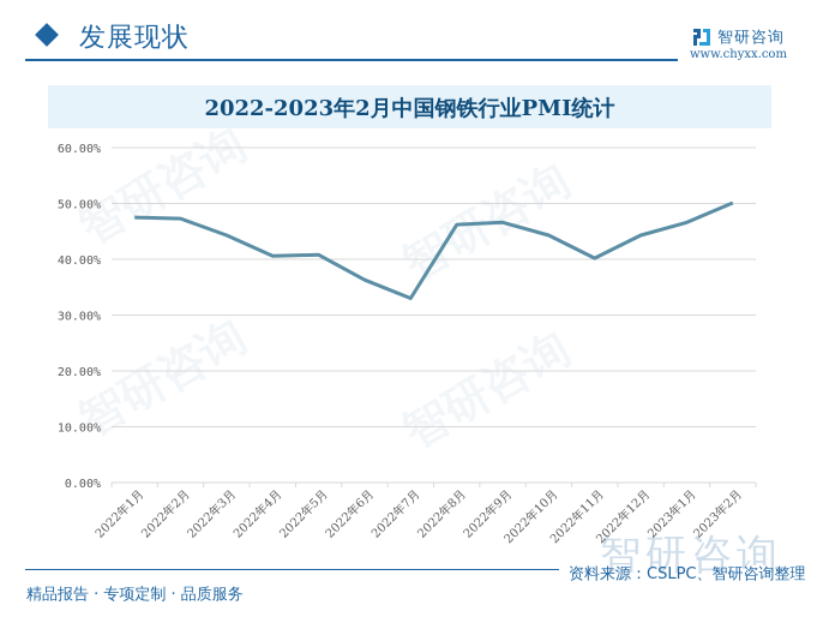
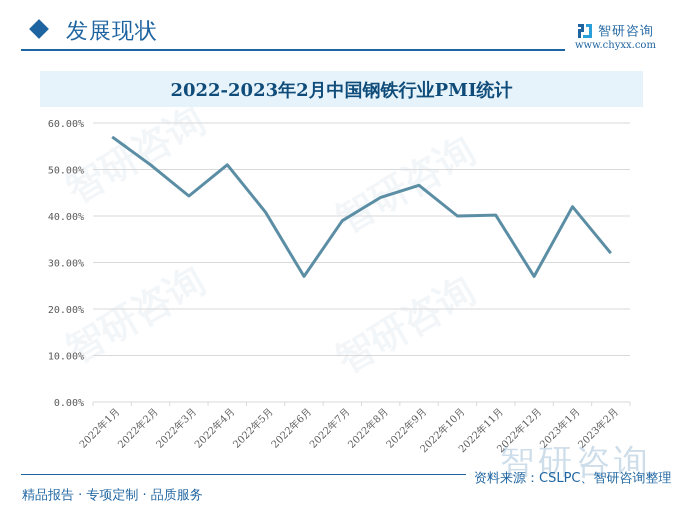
2022年1月: 48% -> 57%
2022年2月: 47% -> 51%
2022年4月: 41% -> 51%
2022年6月: 36% -> 27%
2022年7月: 33% -> 39%
2022年8月: 46% -> 44%
2022年10月: 44% -> 40%
2022年12月: 44% -> 27%
2023年1月: 47% -> 42%
2023年2月: 50% -> 32%
